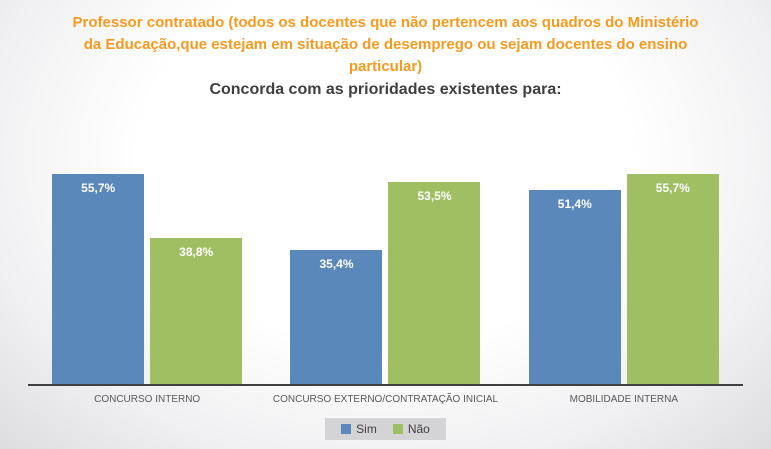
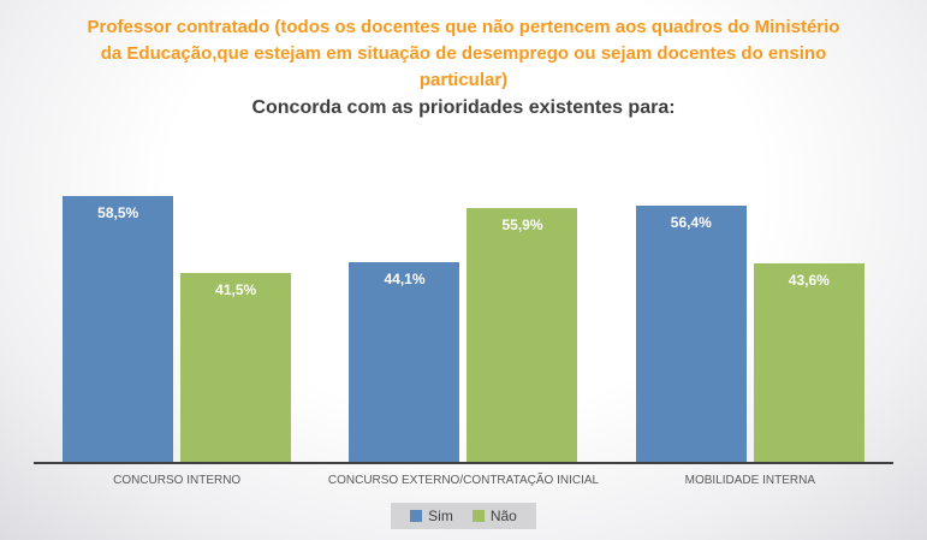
Sim/CONCURSO INTERNO: 55,7% -> 58,5%
Não/CONCURSO INTERNO: 38,8% -> 41,5%
Sim/CONCURSO EXTERNO/CONTRATAÇÃO INICIAL: 35,4% -> 44,1%
Não/CONCURSO EXTERNO/CONTRATAÇÃO INICIAL: 53,5% -> 55,9%
Sim/MOBILIDADE INTERNA: 51,4% -> 56,4%
Não/MOBILIDADE INTERNA: 55,7% -> 43,6%
